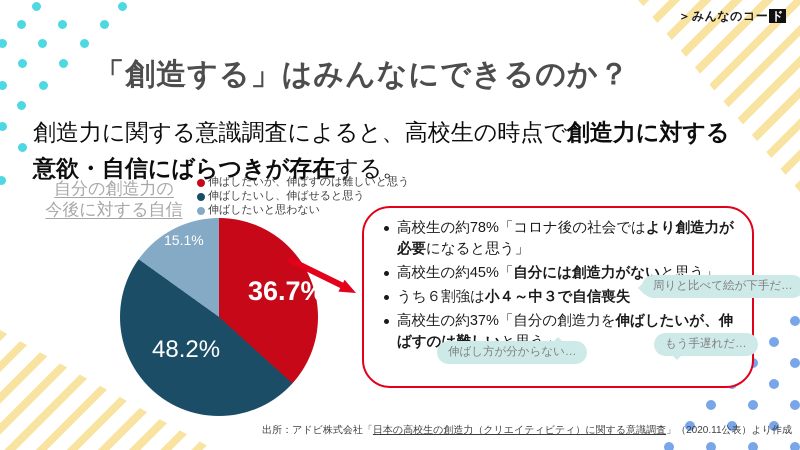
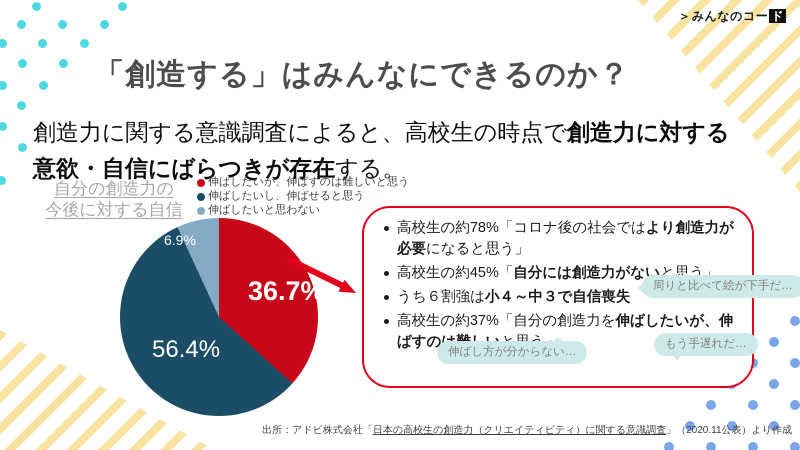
伸ばしたいし、伸ばせると思う: 48.2% -> 56.4%
伸ばしたいと思わない: 15.1% -> 6.9%
